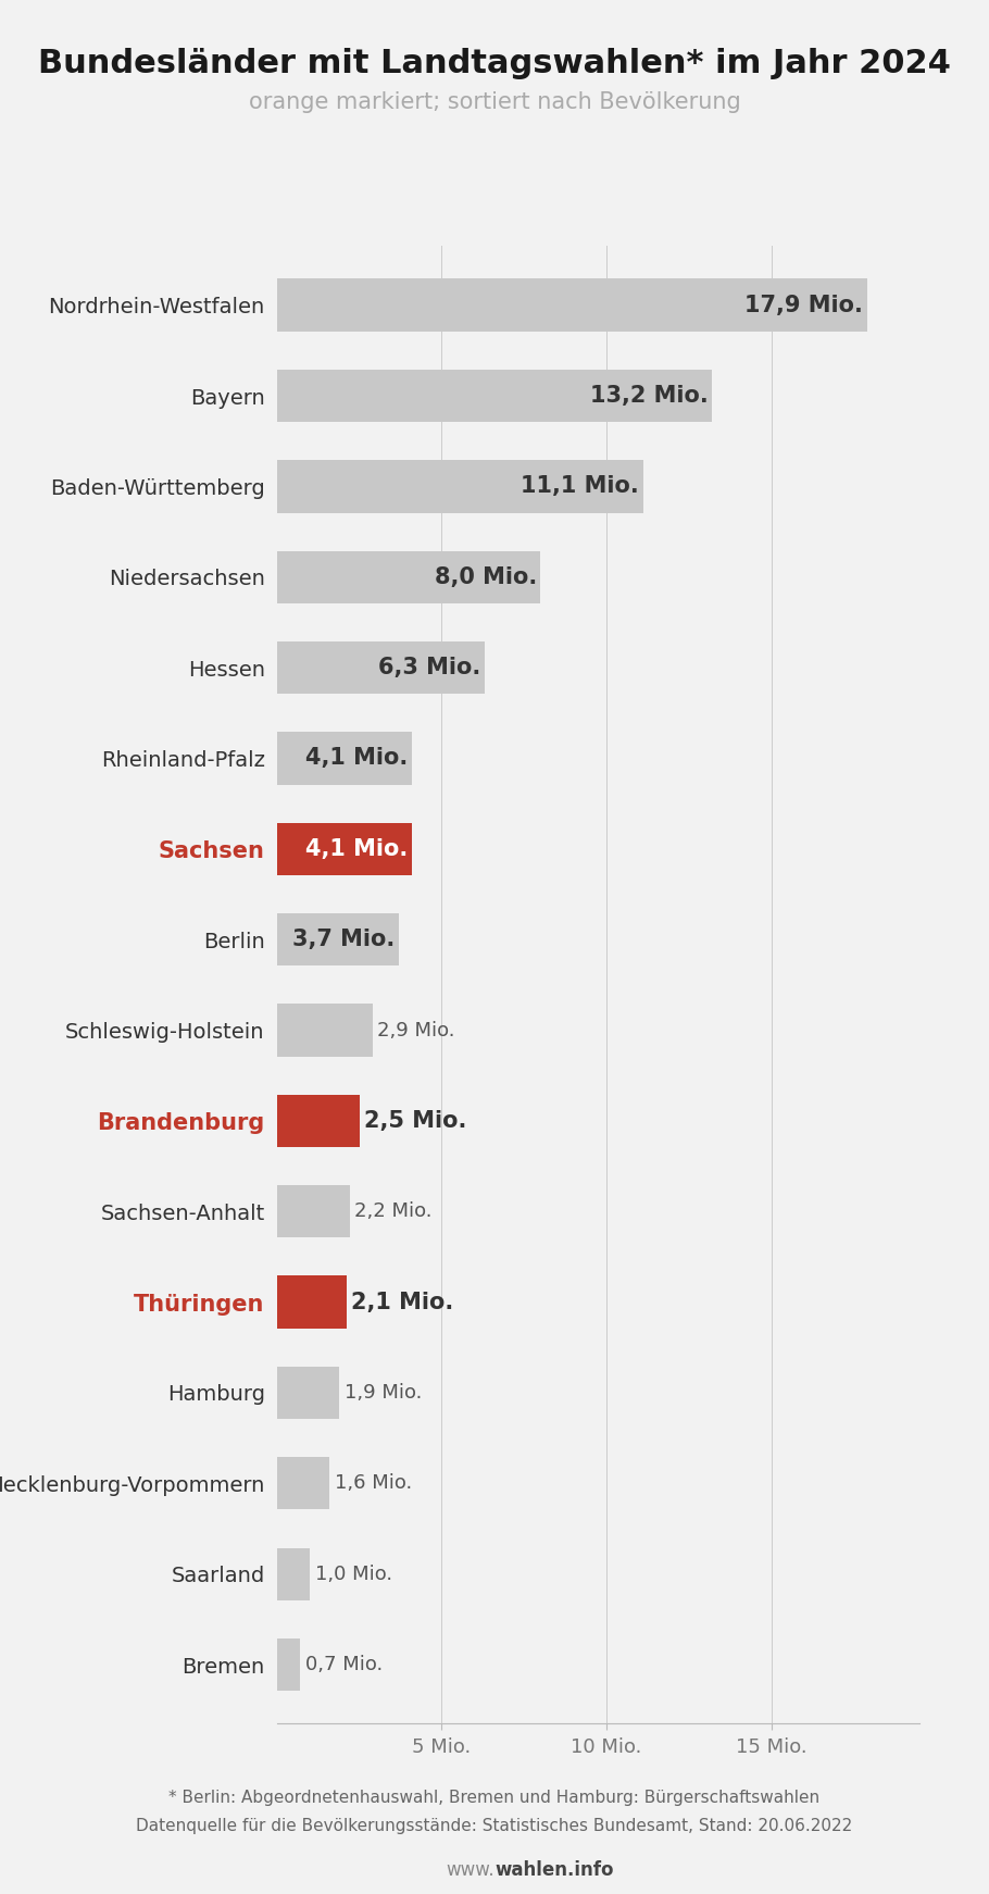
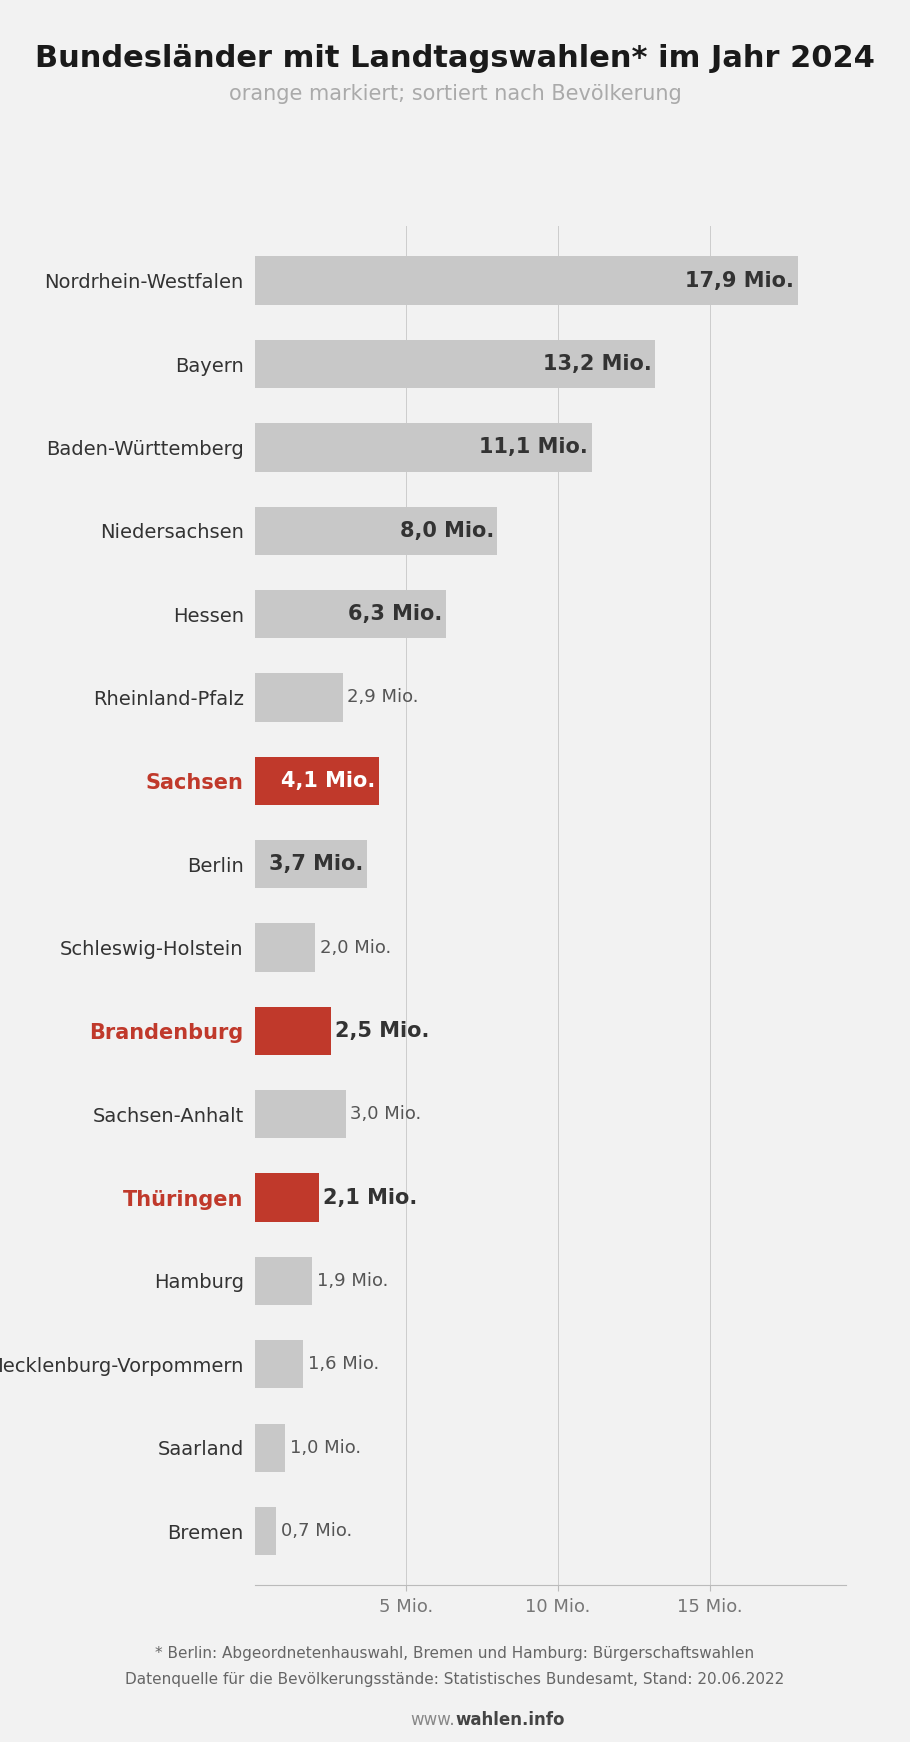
Rheinland-Pfalz: 4,1 -> 2,9
Schleswig-Holstein: 2,9 -> 2,0
Sachsen-Anhalt: 2,2 -> 3,0
